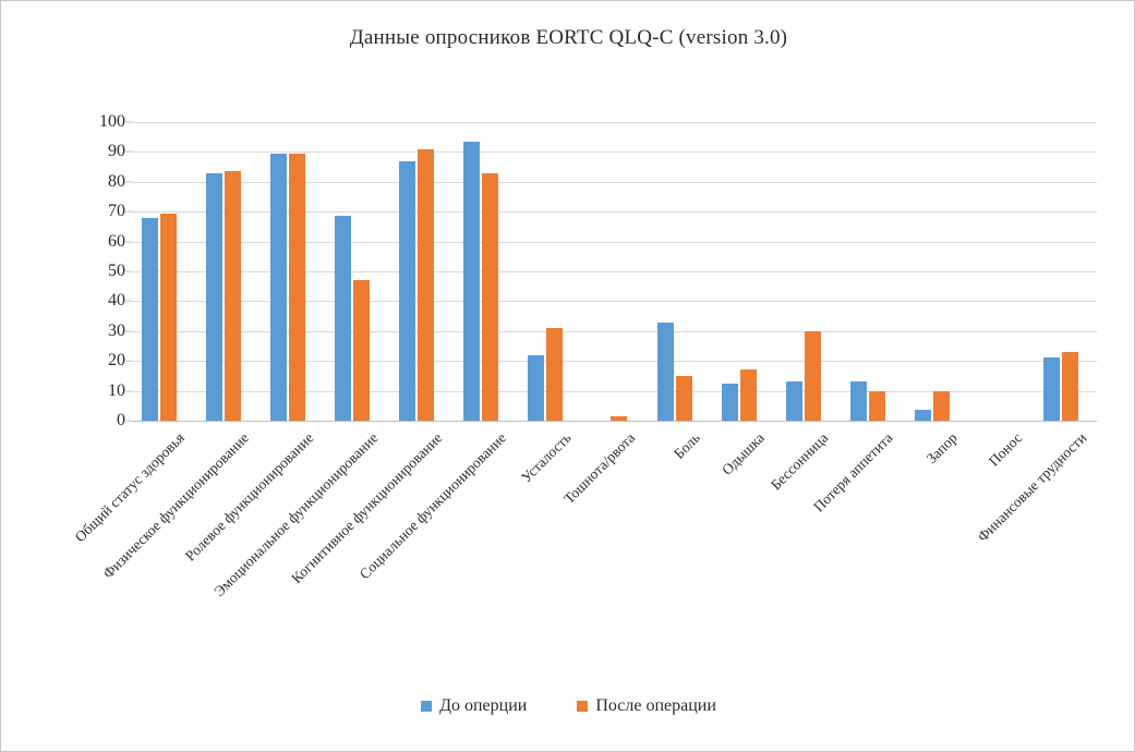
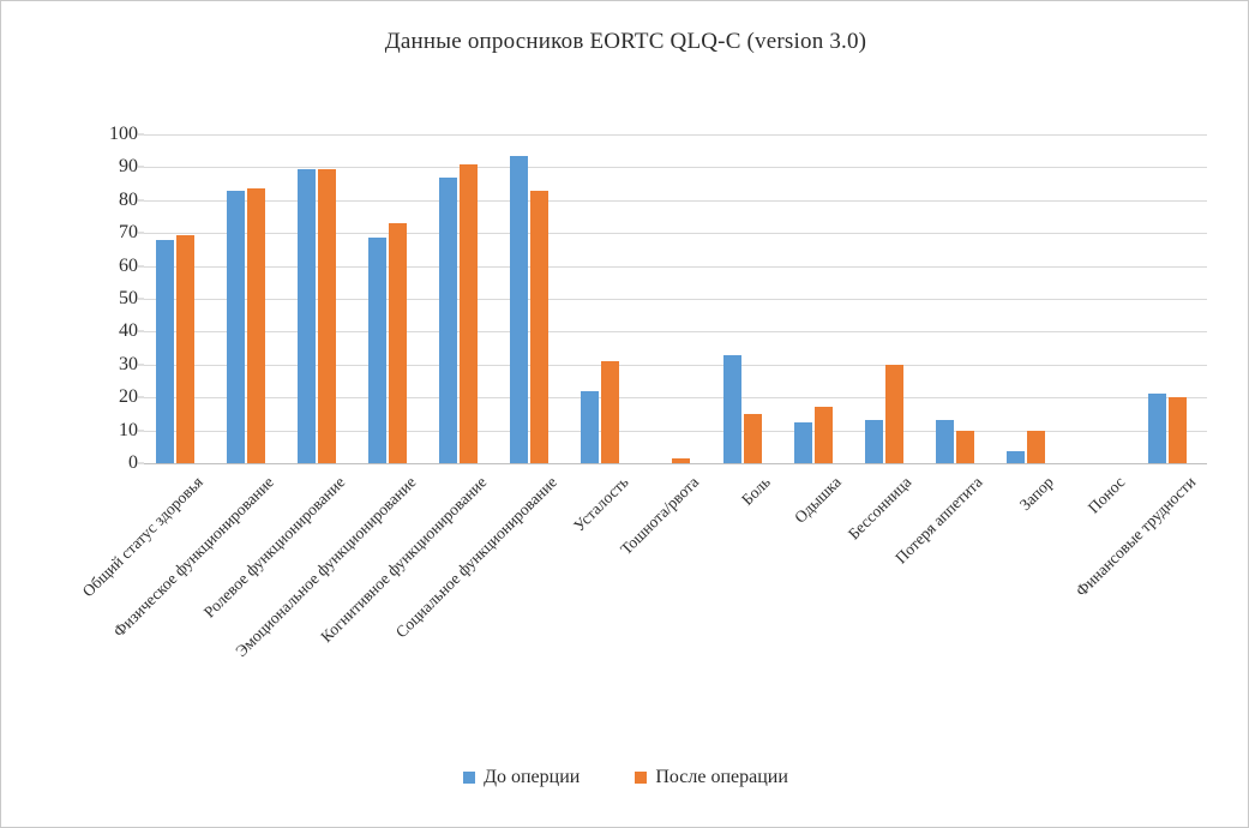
После операции/Эмоциональное функционирование: 47 -> 73
После операции/Финансовые трудности: 23 -> 20
